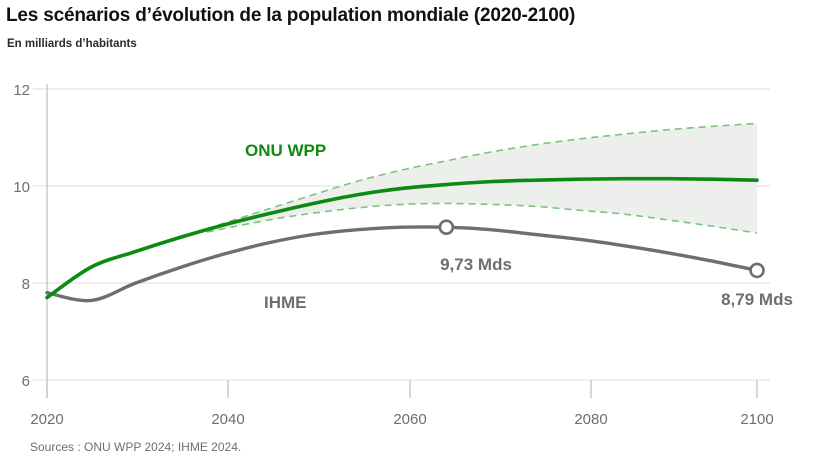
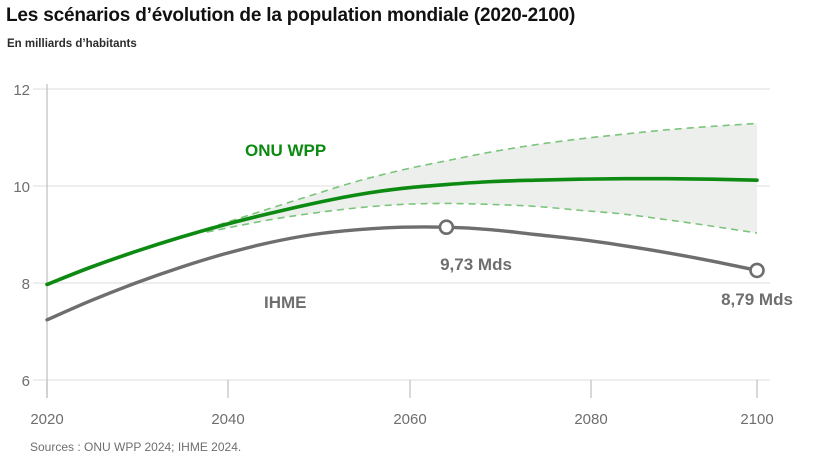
ONU WPP/2020: 7.7 -> 8.0
IHME/2020: 7.8 -> 7.2
